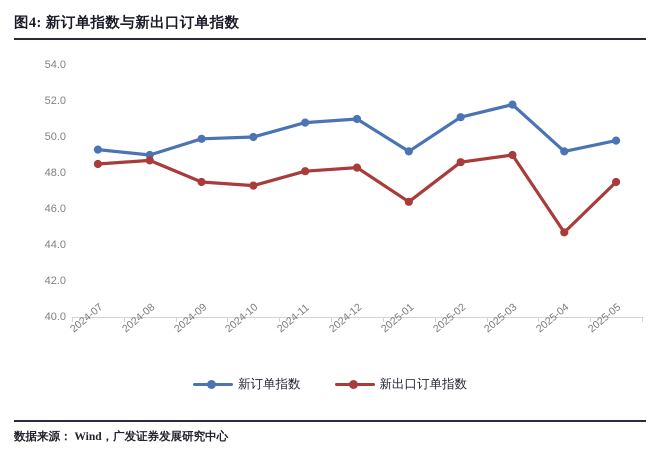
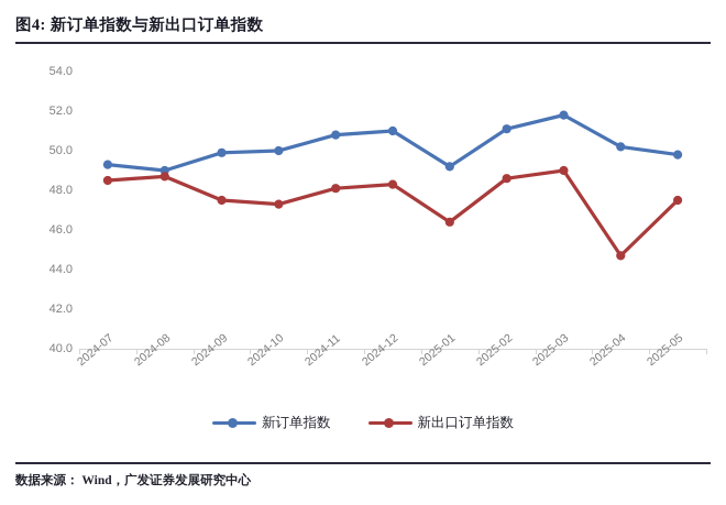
新订单指数/2025-04: 49.2 -> 50.2
